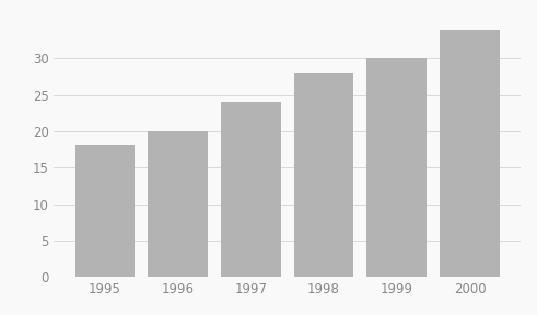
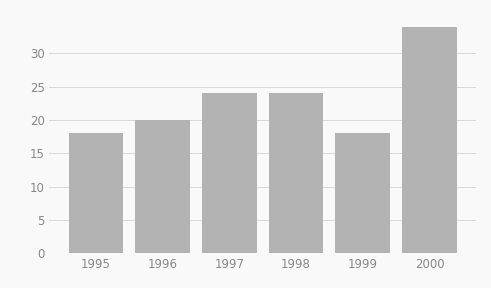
1998: 28 -> 24
1999: 30 -> 18
